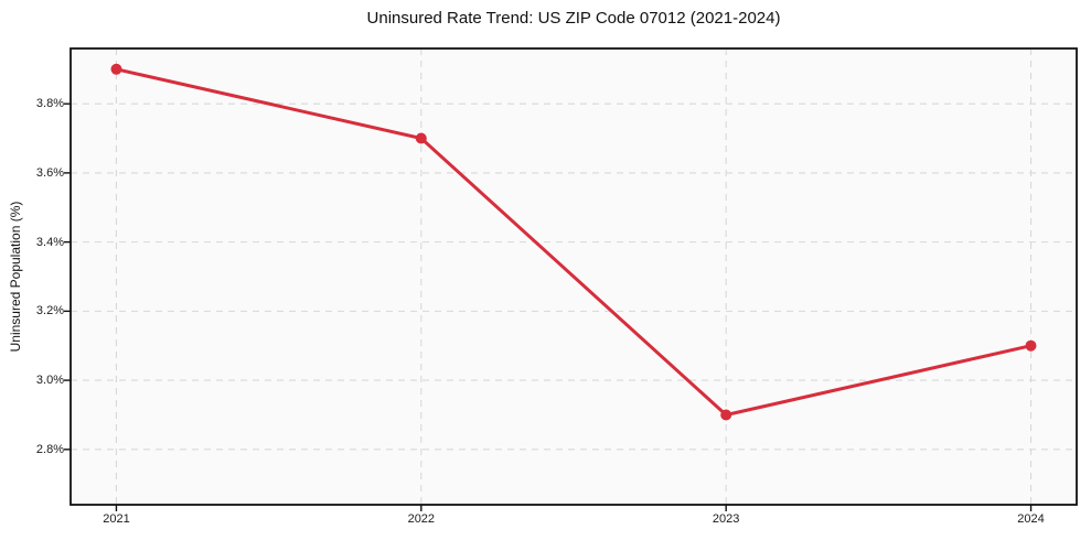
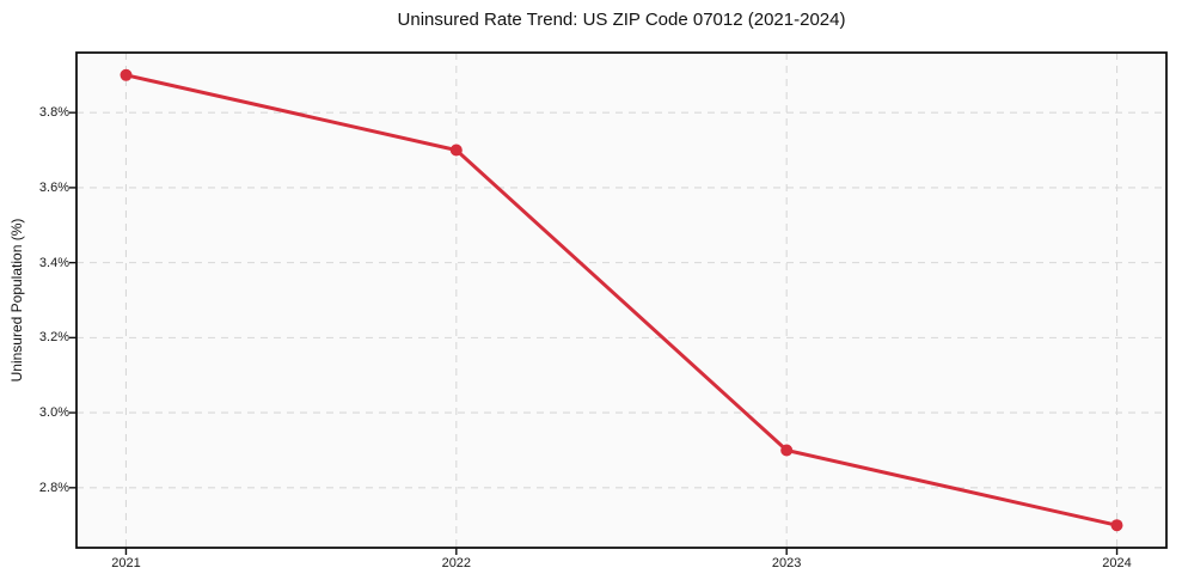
2024: 3.1% -> 2.7%
